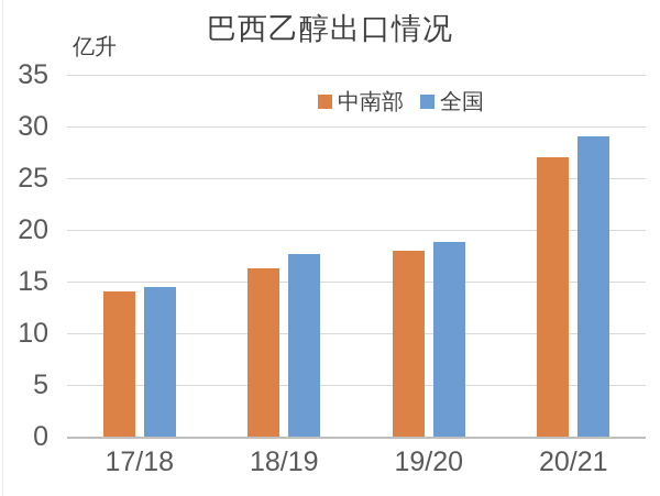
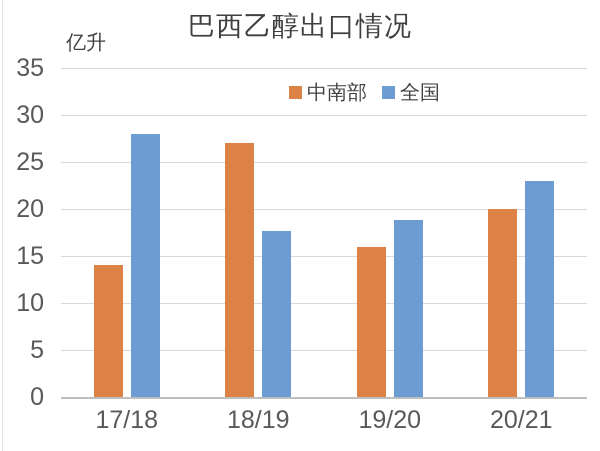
全国/17/18: 14 -> 28
中南部/18/19: 16 -> 27
中南部/19/20: 18 -> 16
中南部/20/21: 27 -> 20
全国/20/21: 29 -> 23
